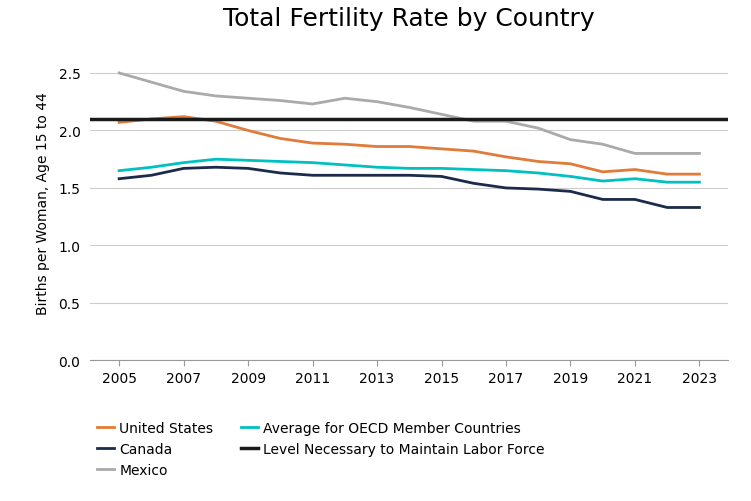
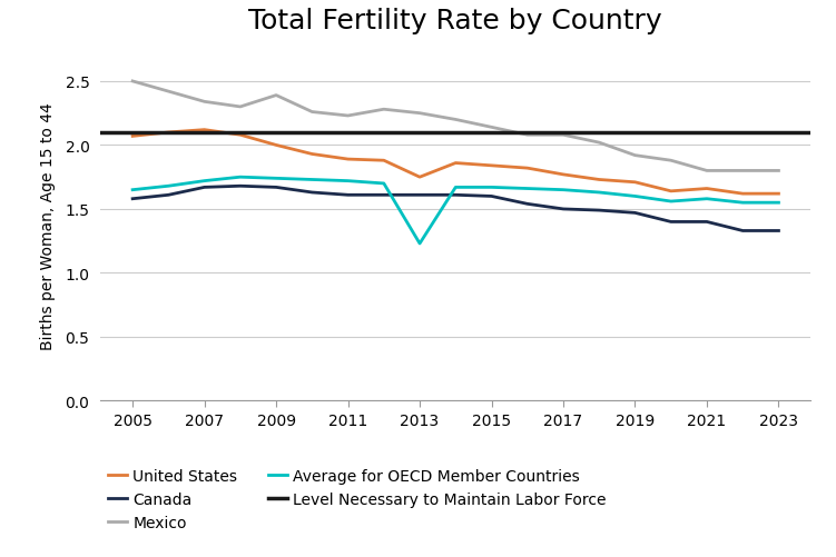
Mexico/2009: 2.28 -> 2.39
United States/2013: 1.86 -> 1.75
Average for OECD Member Countries/2013: 1.68 -> 1.23
